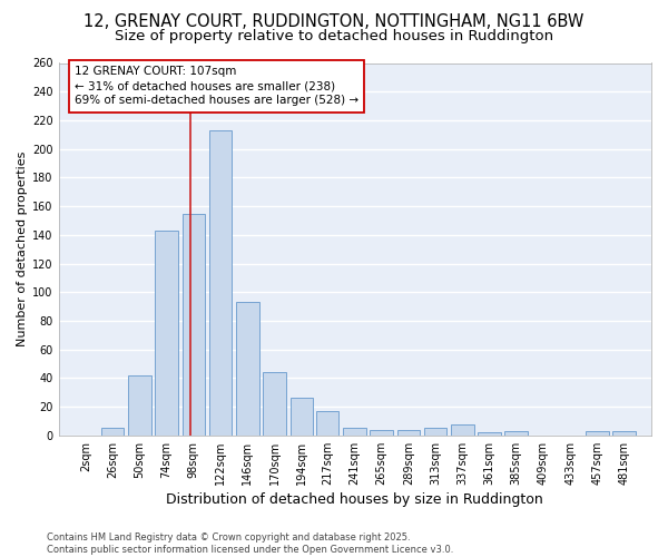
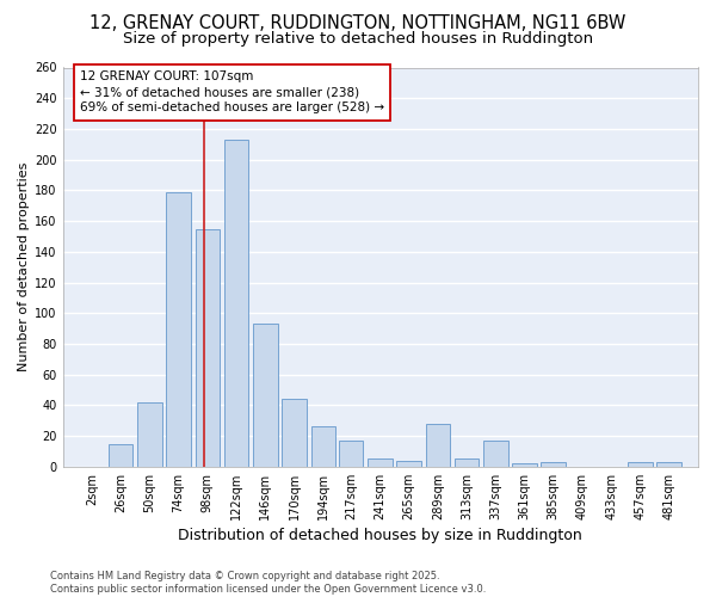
26sqm: 5 -> 15
74sqm: 143 -> 179
289sqm: 4 -> 28
337sqm: 8 -> 17
